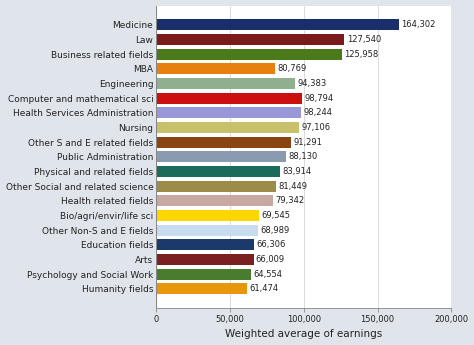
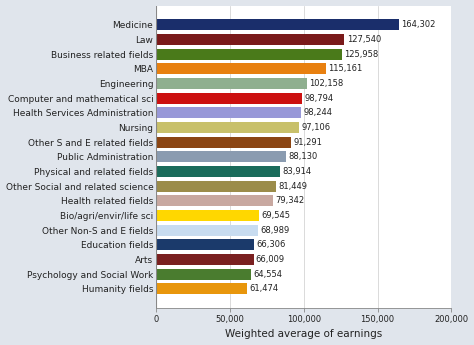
MBA: 80,769 -> 115,161
Engineering: 94,383 -> 102,158
